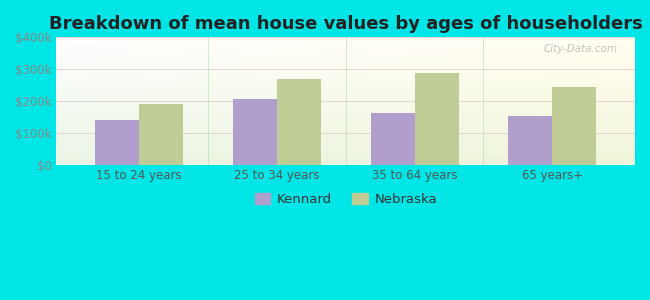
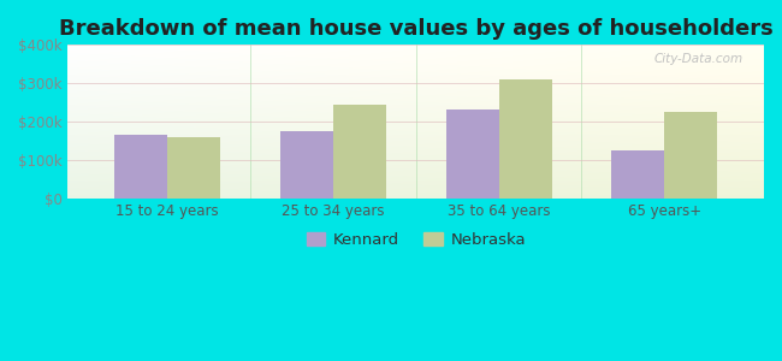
Kennard/15 to 24 years: $140k -> $165k
Nebraska/15 to 24 years: $192k -> $160k
Kennard/25 to 34 years: $207k -> $175k
Nebraska/25 to 34 years: $270k -> $245k
Kennard/35 to 64 years: $162k -> $230k
Nebraska/35 to 64 years: $287k -> $310k
Kennard/65 years+: $152k -> $125k
Nebraska/65 years+: $245k -> $225k
